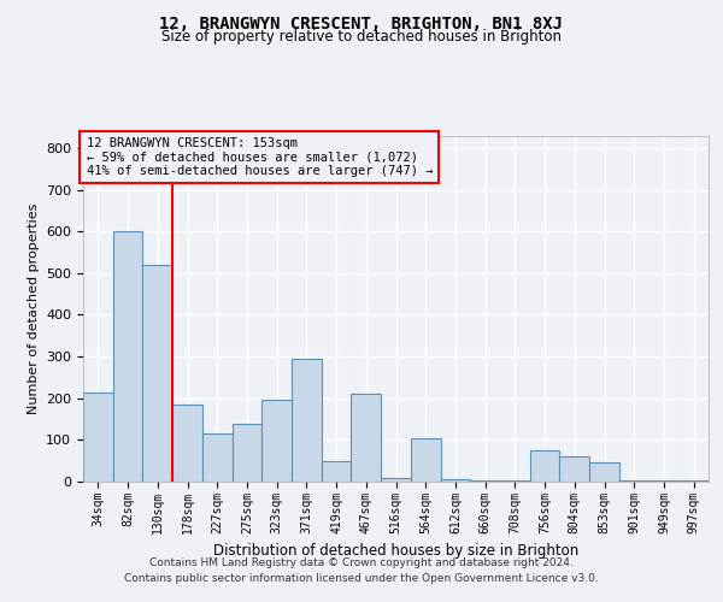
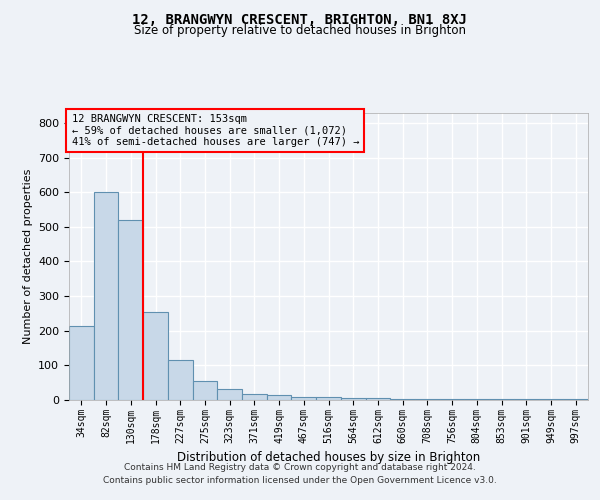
178sqm: 185 -> 255
275sqm: 140 -> 55
323sqm: 195 -> 33
371sqm: 295 -> 18
419sqm: 50 -> 15
467sqm: 210 -> 10
564sqm: 105 -> 5
756sqm: 75 -> 3
804sqm: 60 -> 2
853sqm: 45 -> 2
